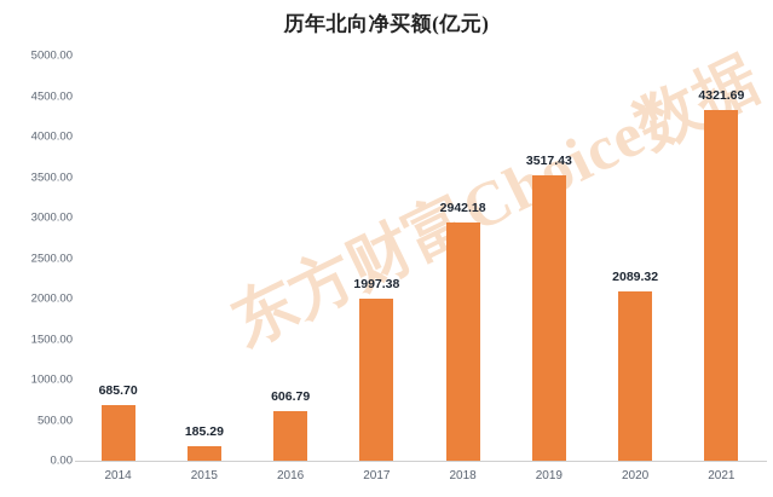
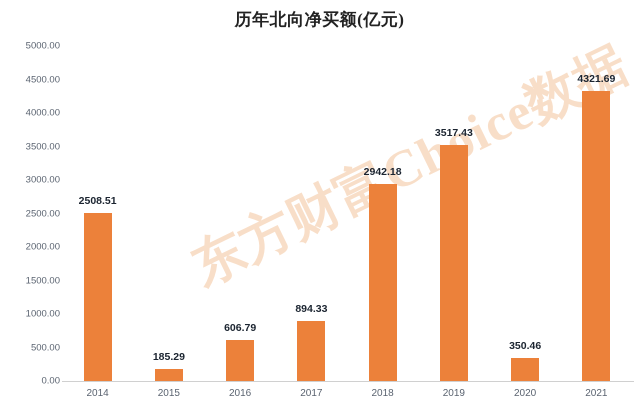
2014: 685.70 -> 2508.51
2017: 1997.38 -> 894.33
2020: 2089.32 -> 350.46
